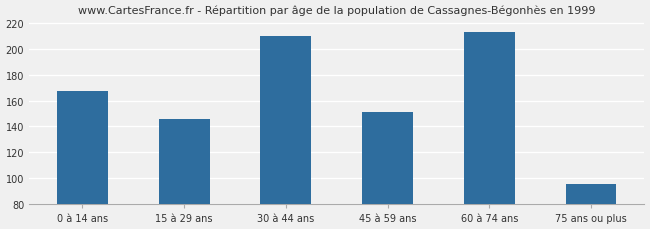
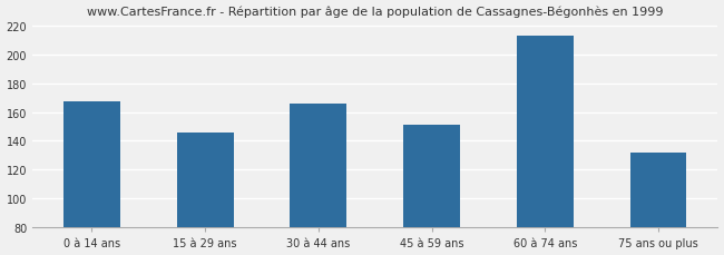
30 à 44 ans: 210 -> 166
75 ans ou plus: 96 -> 132
